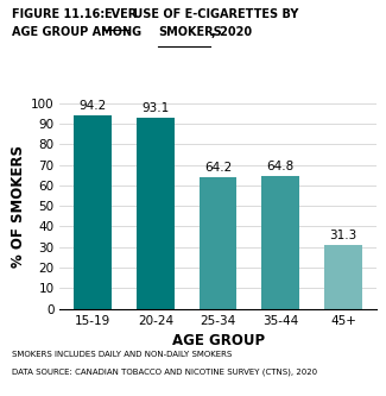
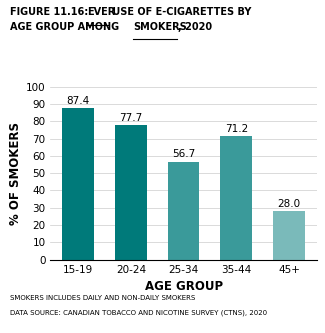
15-19: 94.2 -> 87.4
20-24: 93.1 -> 77.7
25-34: 64.2 -> 56.7
35-44: 64.8 -> 71.2
45+: 31.3 -> 28.0
